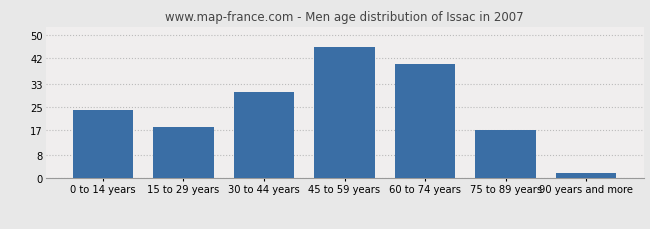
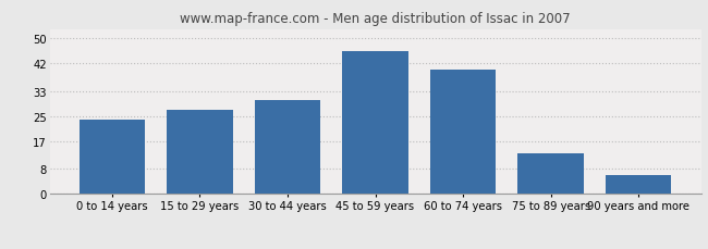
15 to 29 years: 18 -> 27
75 to 89 years: 17 -> 13
90 years and more: 2 -> 6
